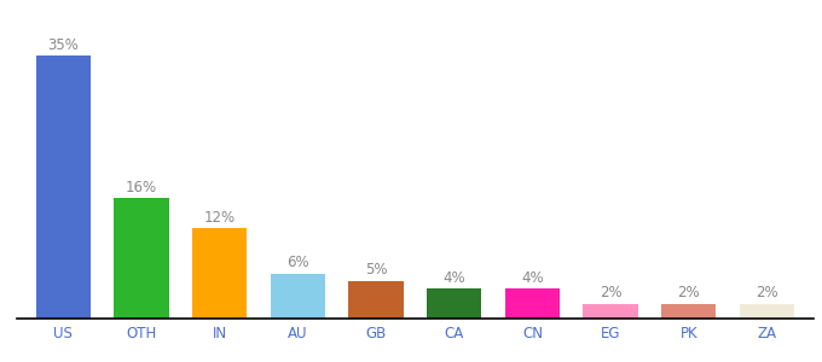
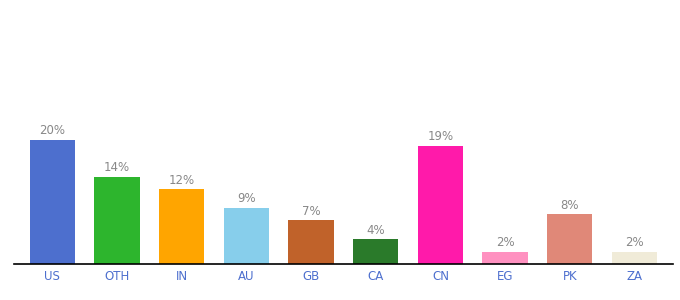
US: 35% -> 20%
OTH: 16% -> 14%
AU: 6% -> 9%
GB: 5% -> 7%
CN: 4% -> 19%
PK: 2% -> 8%
